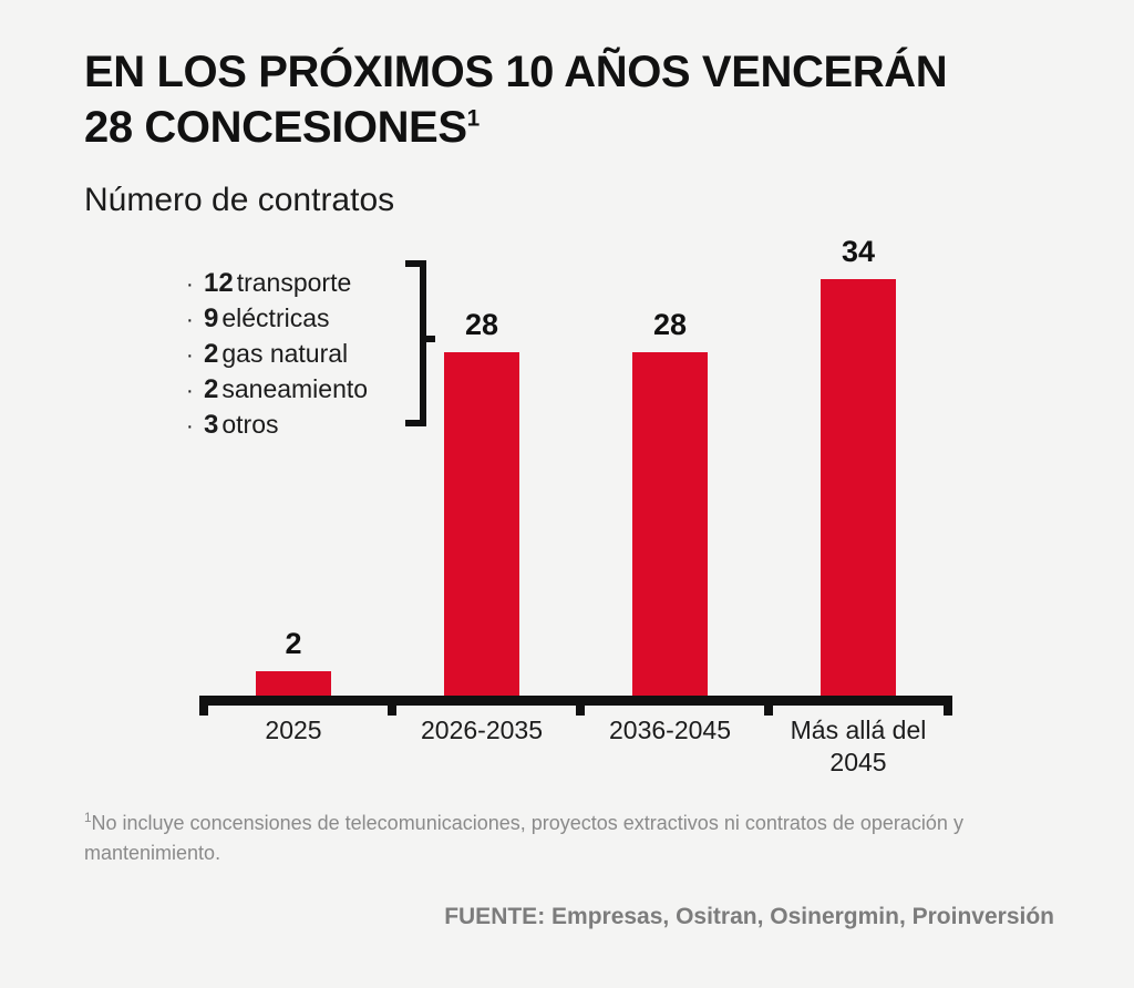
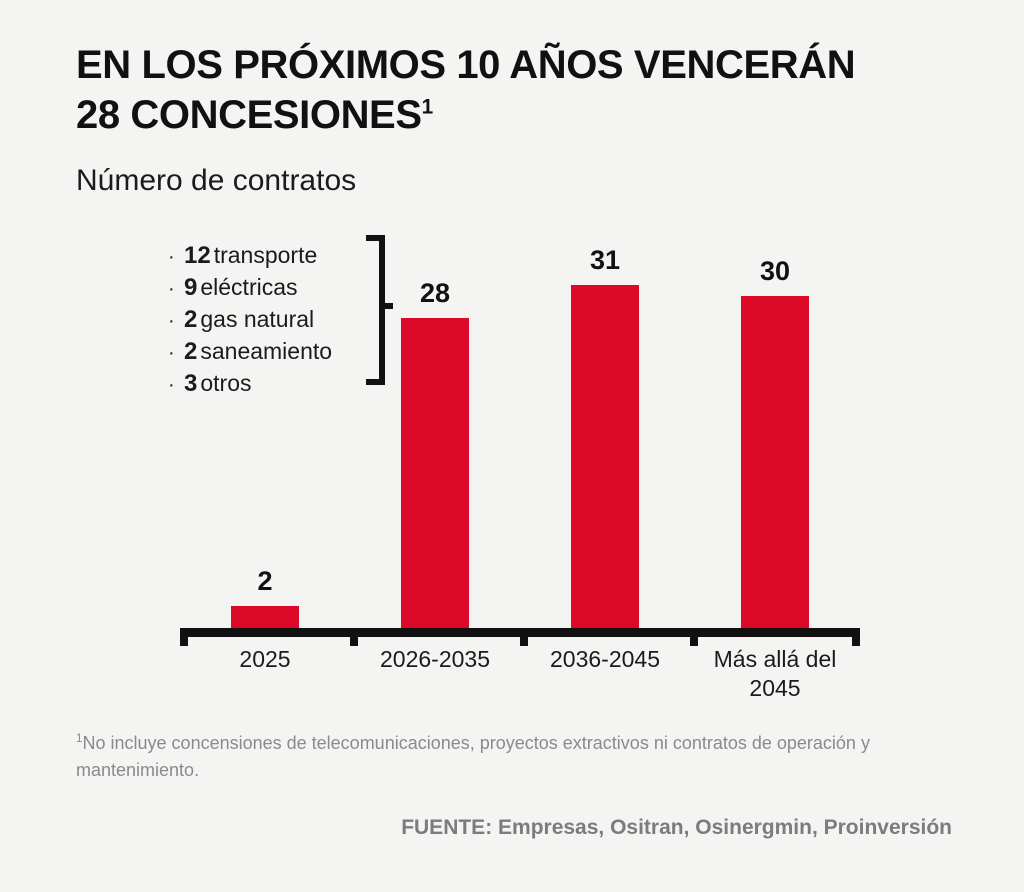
2036-2045: 28 -> 31
Más allá del 2045: 34 -> 30
